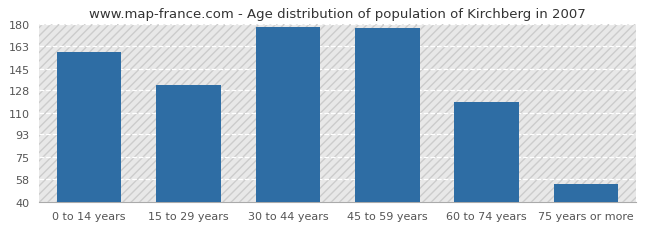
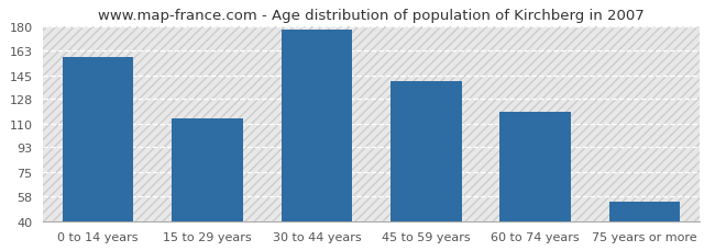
15 to 29 years: 132 -> 114
45 to 59 years: 177 -> 141
